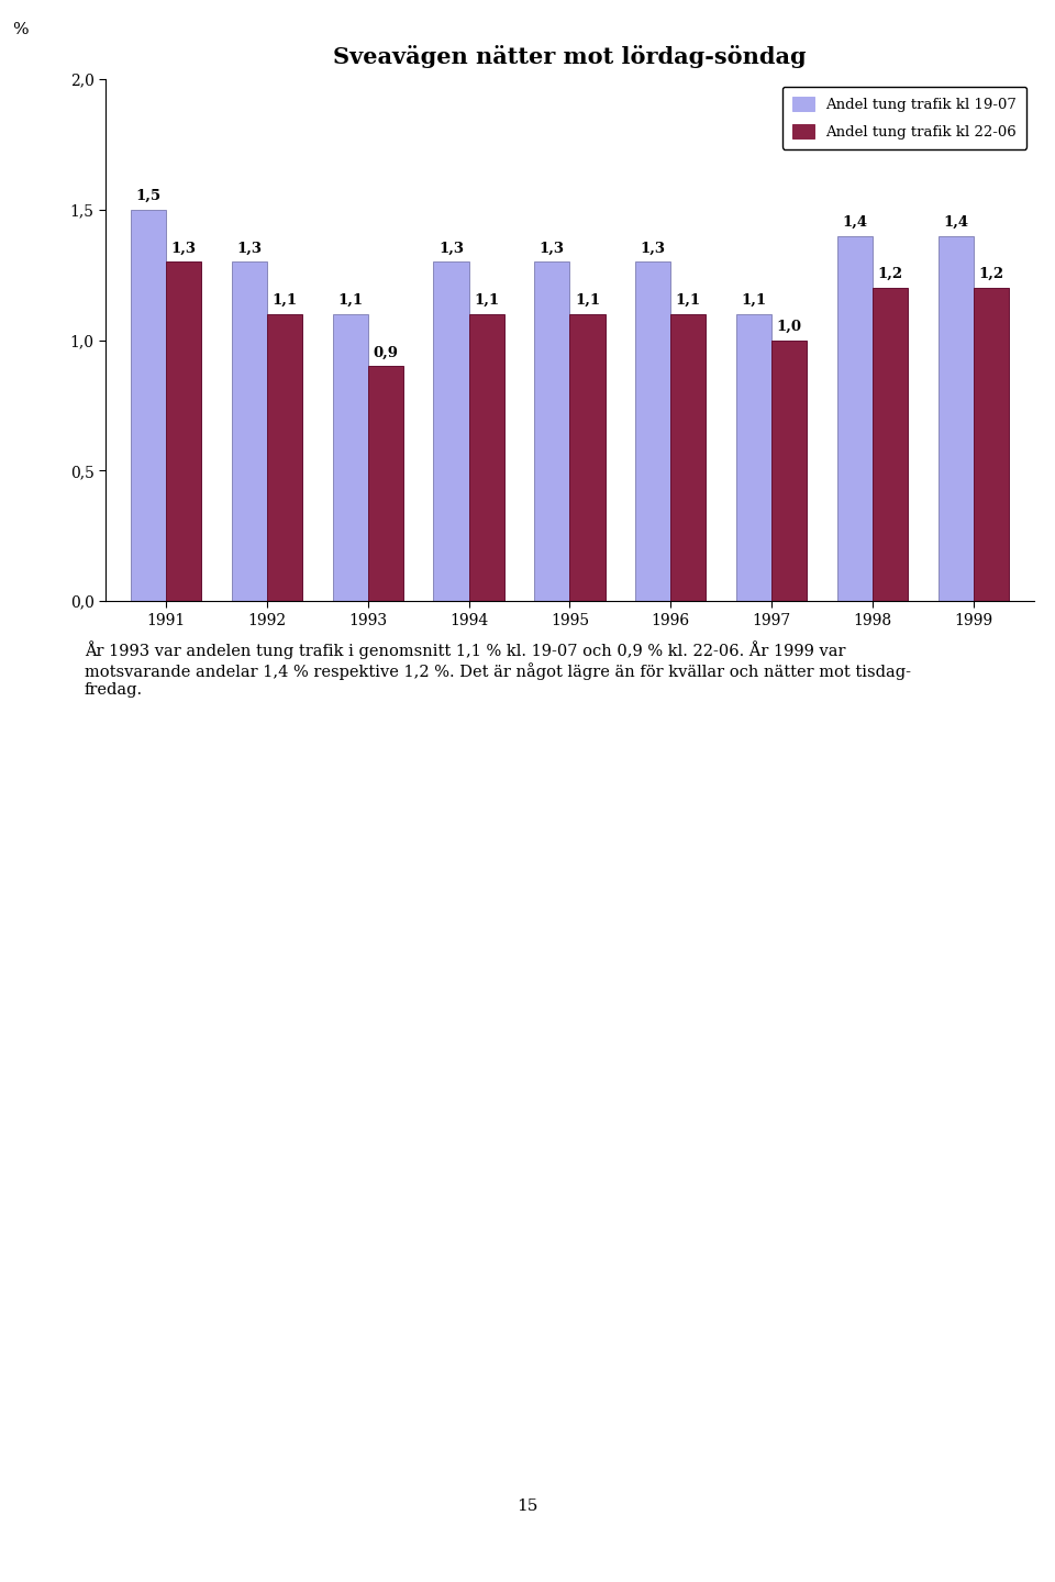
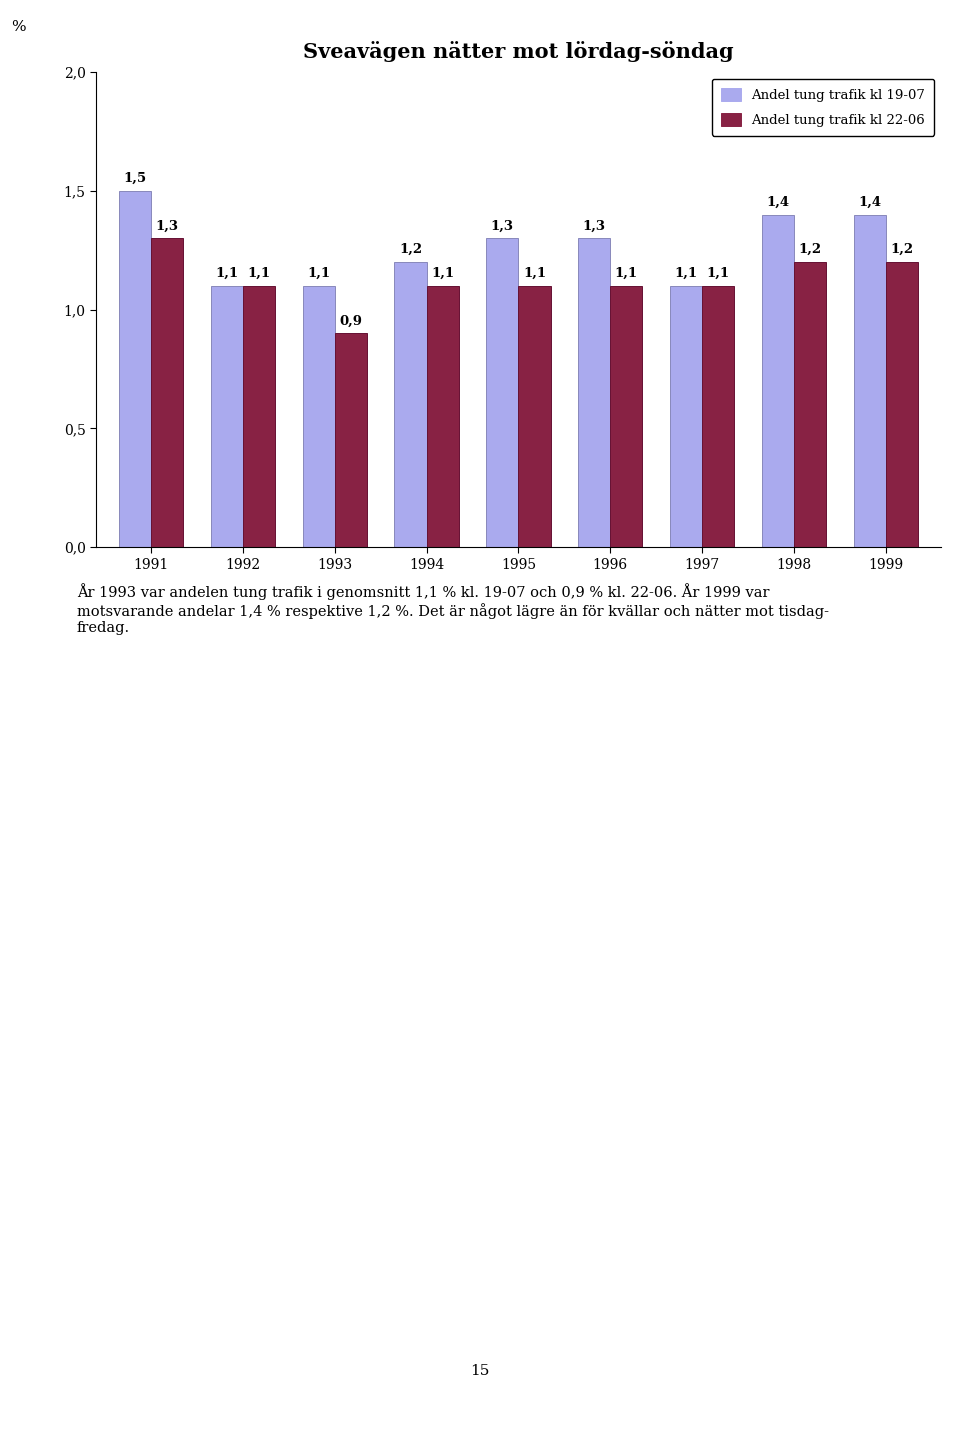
Andel tung trafik kl 19-07/1992: 1,3 -> 1,1
Andel tung trafik kl 19-07/1994: 1,3 -> 1,2
Andel tung trafik kl 22-06/1997: 1,0 -> 1,1
